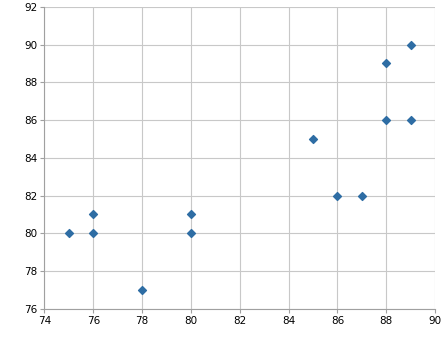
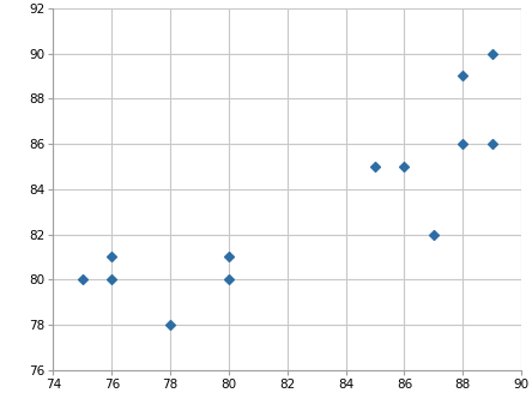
78: 77 -> 78
86: 82 -> 85
